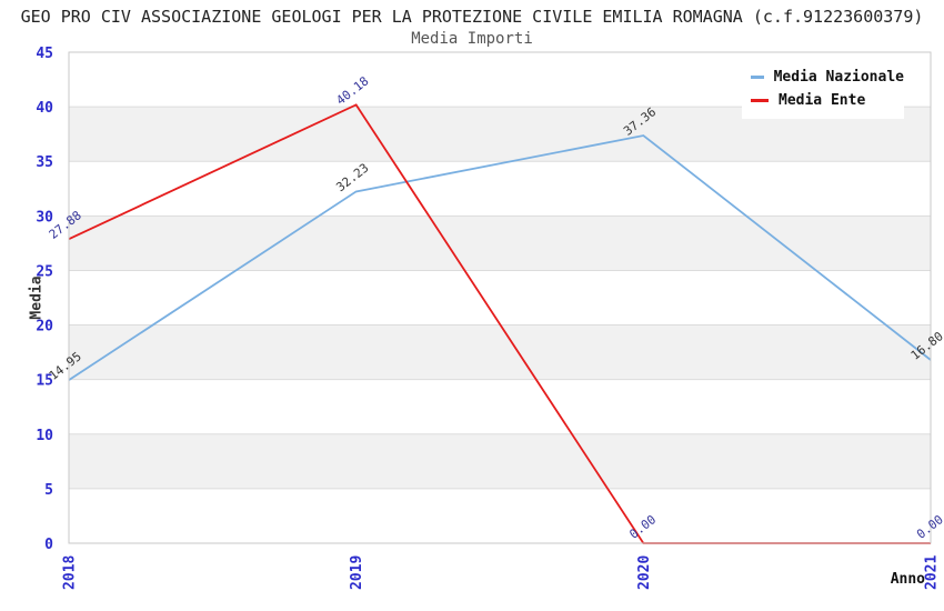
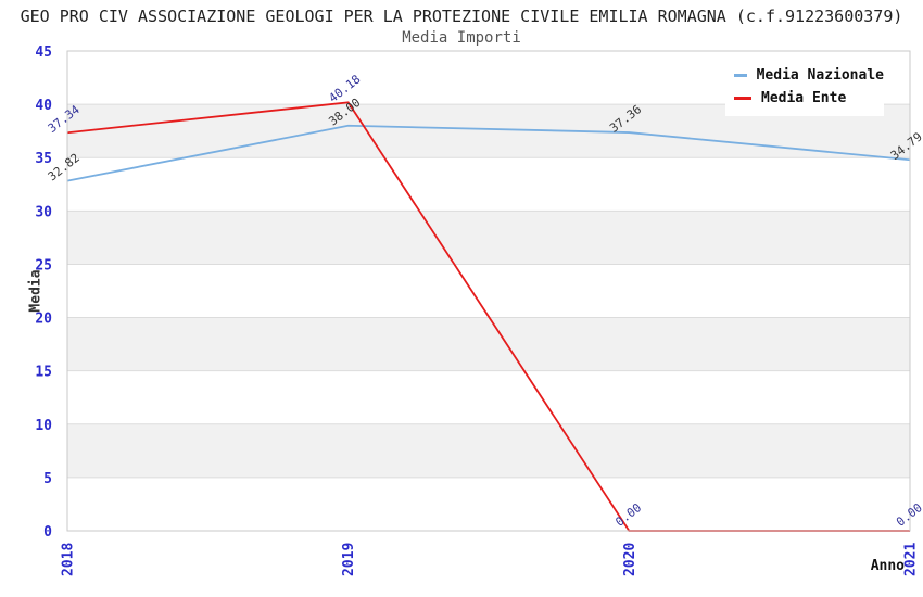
Media Nazionale/2018: 14.95 -> 32.82
Media Ente/2018: 27.88 -> 37.34
Media Nazionale/2019: 32.23 -> 38.00
Media Nazionale/2021: 16.80 -> 34.79
